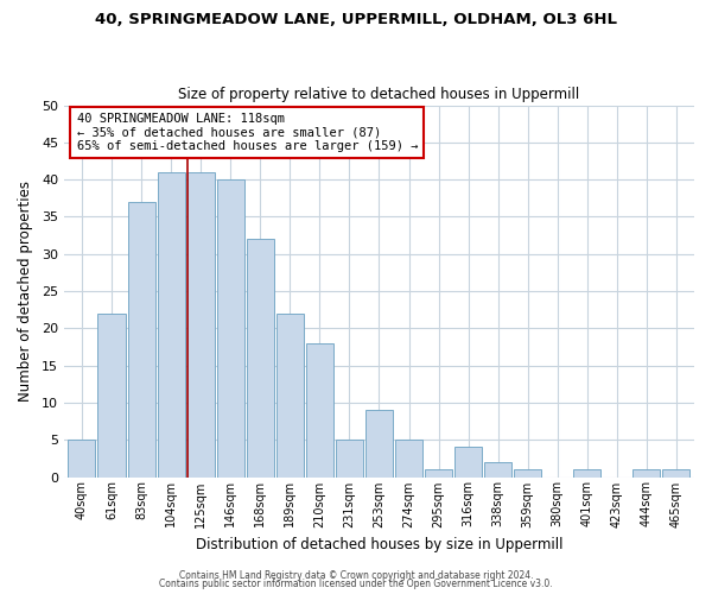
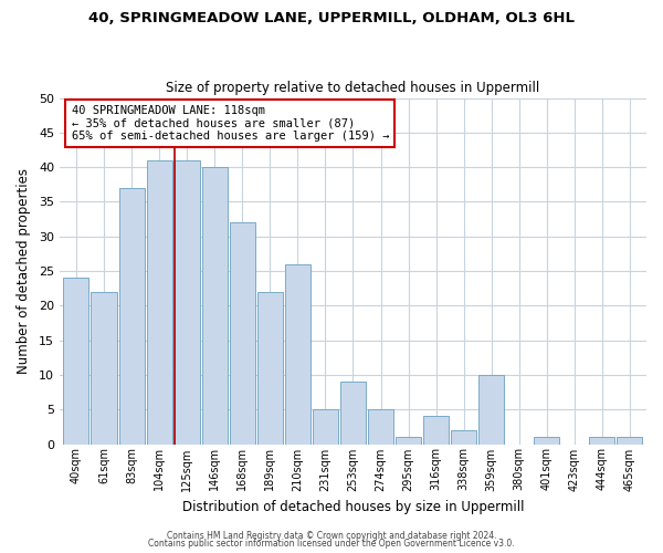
40sqm: 5 -> 24
210sqm: 18 -> 26
359sqm: 1 -> 10
